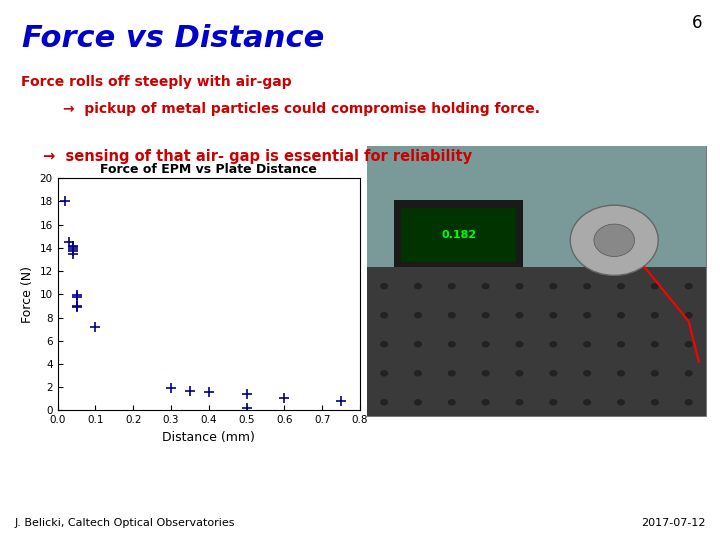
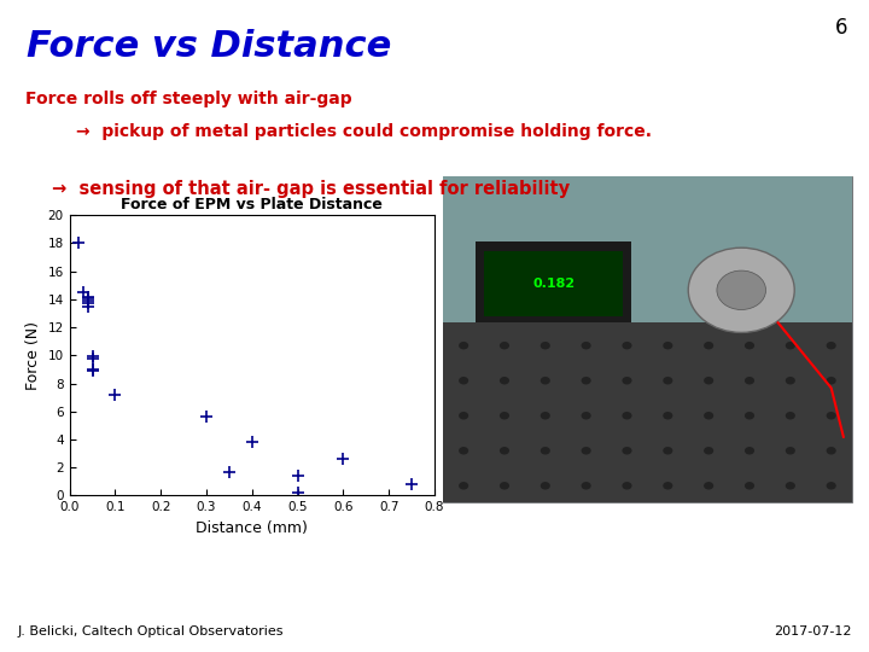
Force of EPM vs Plate Distance/0.3: 1.9 -> 5.6
Force of EPM vs Plate Distance/0.4: 1.6 -> 3.8
Force of EPM vs Plate Distance/0.6: 1.1 -> 2.6
